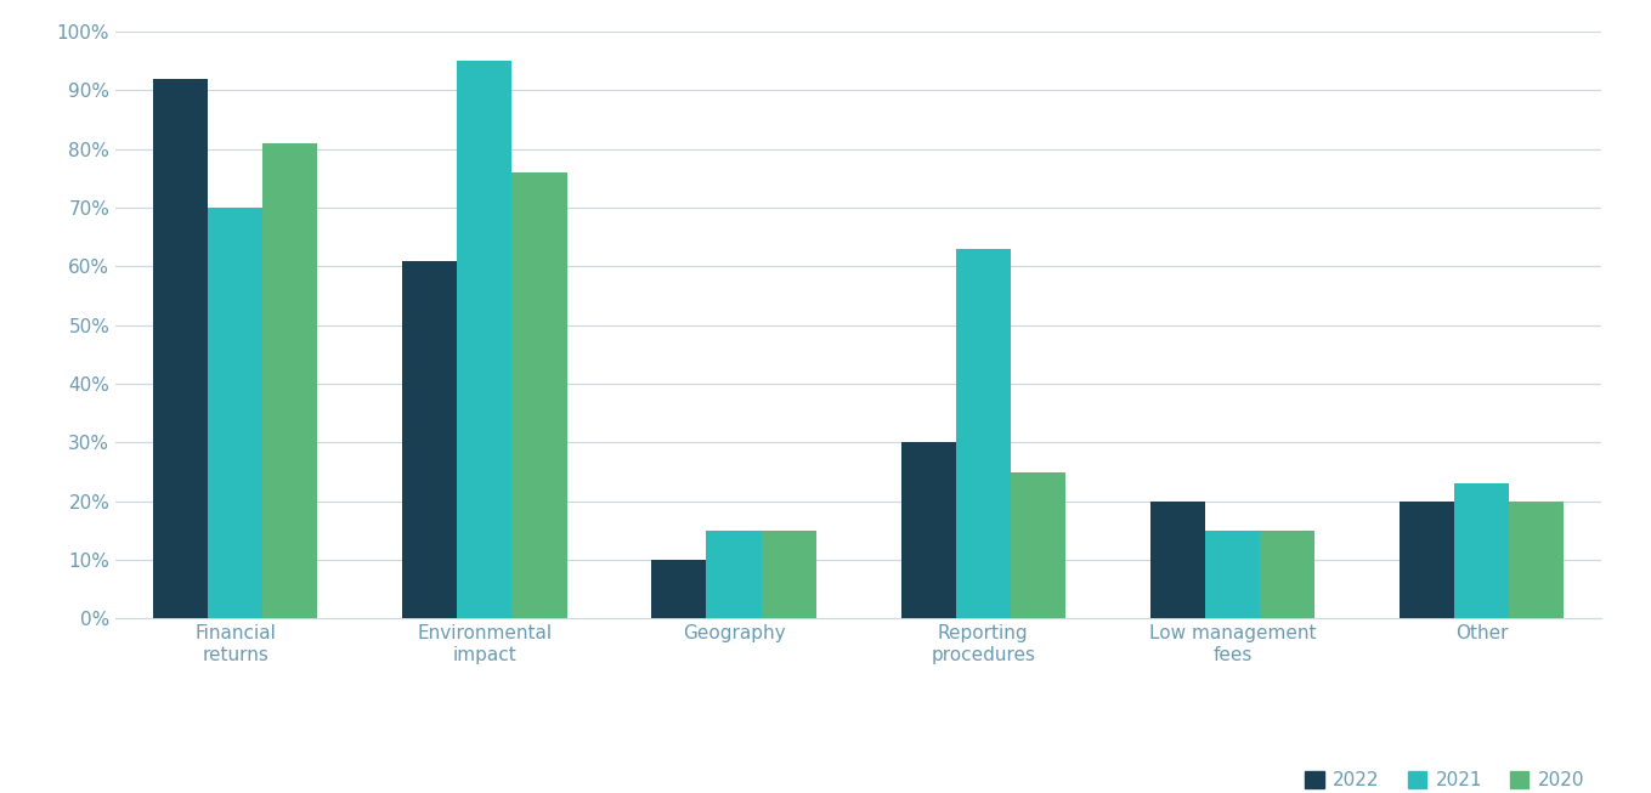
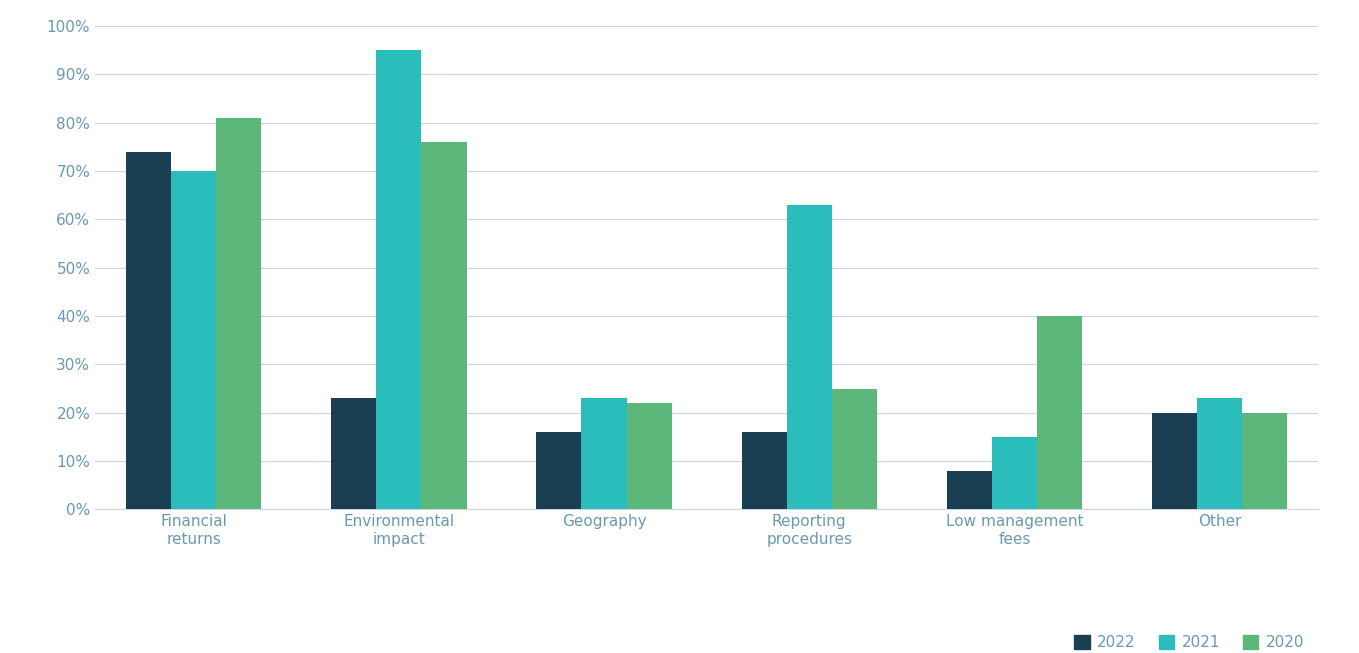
2022/Financial returns: 92% -> 74%
2022/Environmental impact: 61% -> 23%
2022/Geography: 10% -> 16%
2021/Geography: 15% -> 23%
2020/Geography: 15% -> 22%
2022/Reporting procedures: 30% -> 16%
2022/Low management fees: 20% -> 8%
2020/Low management fees: 15% -> 40%
